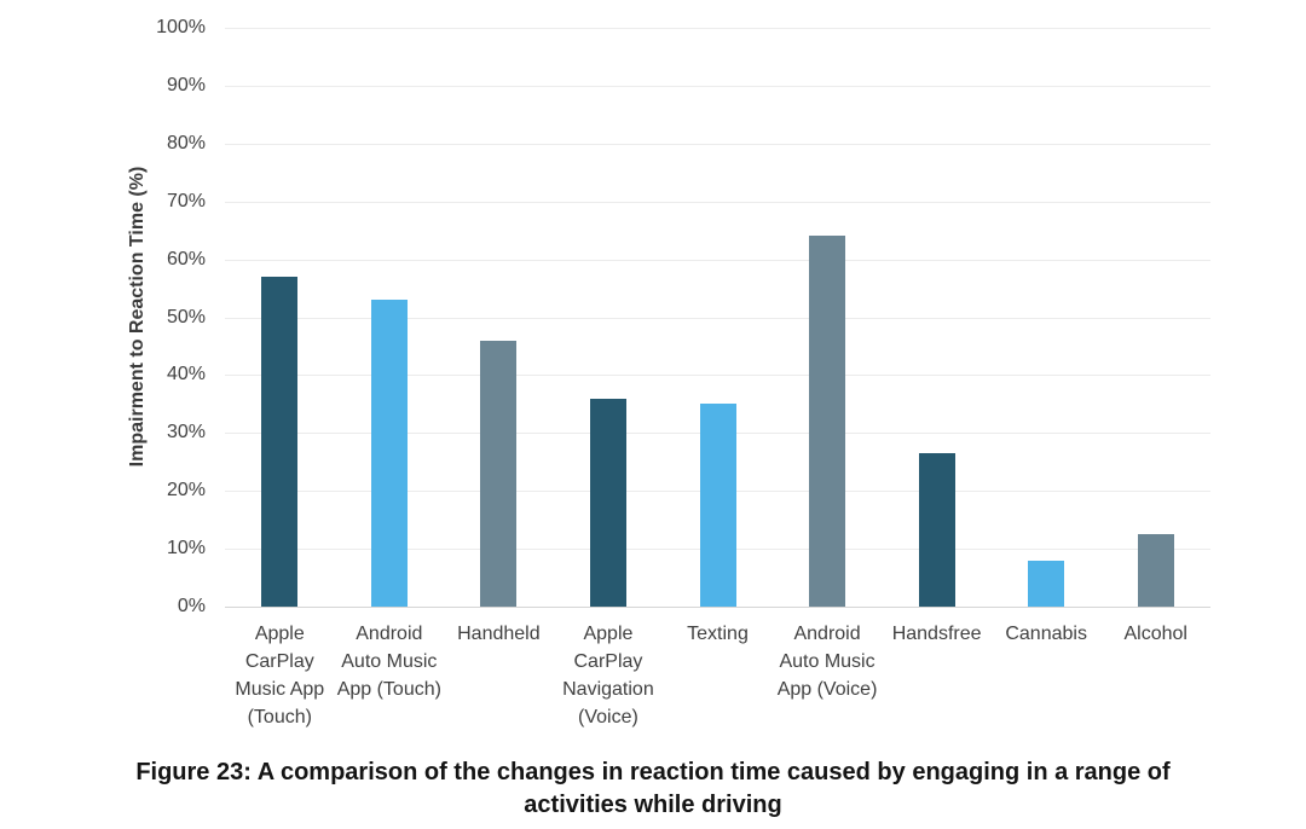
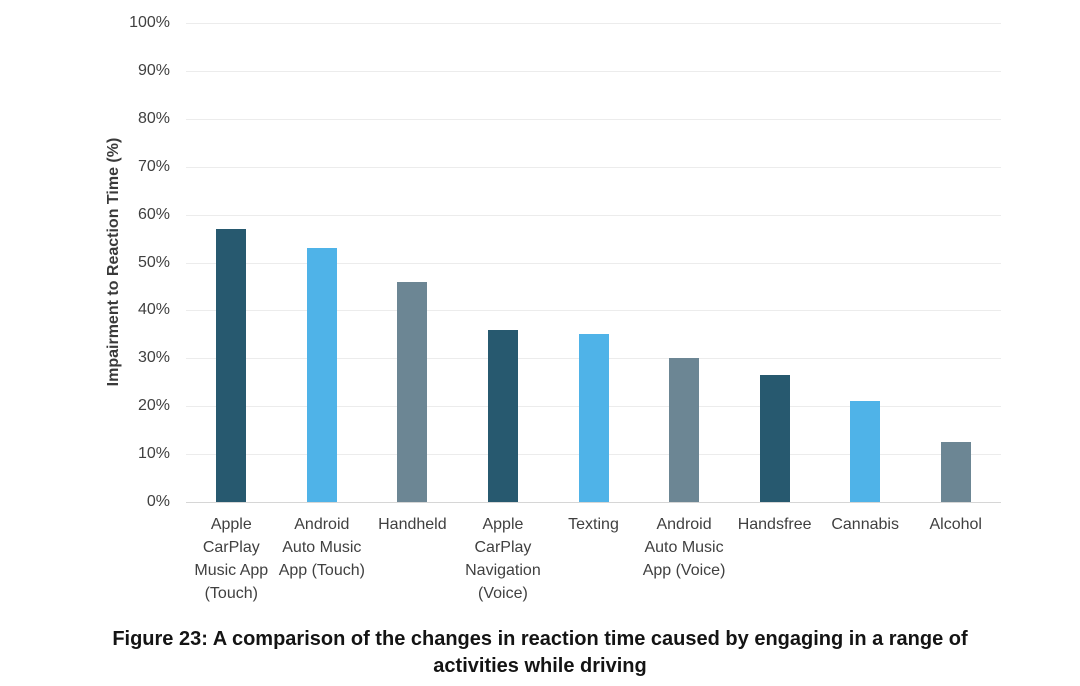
Android Auto Music App (Voice): 64% -> 30%
Cannabis: 8% -> 21%
